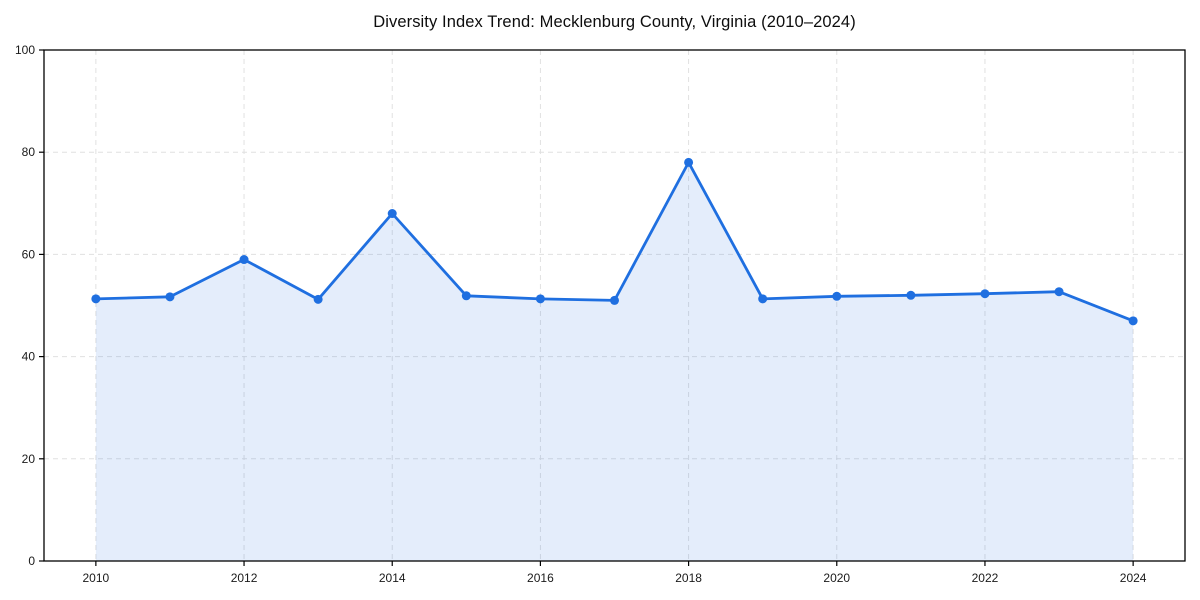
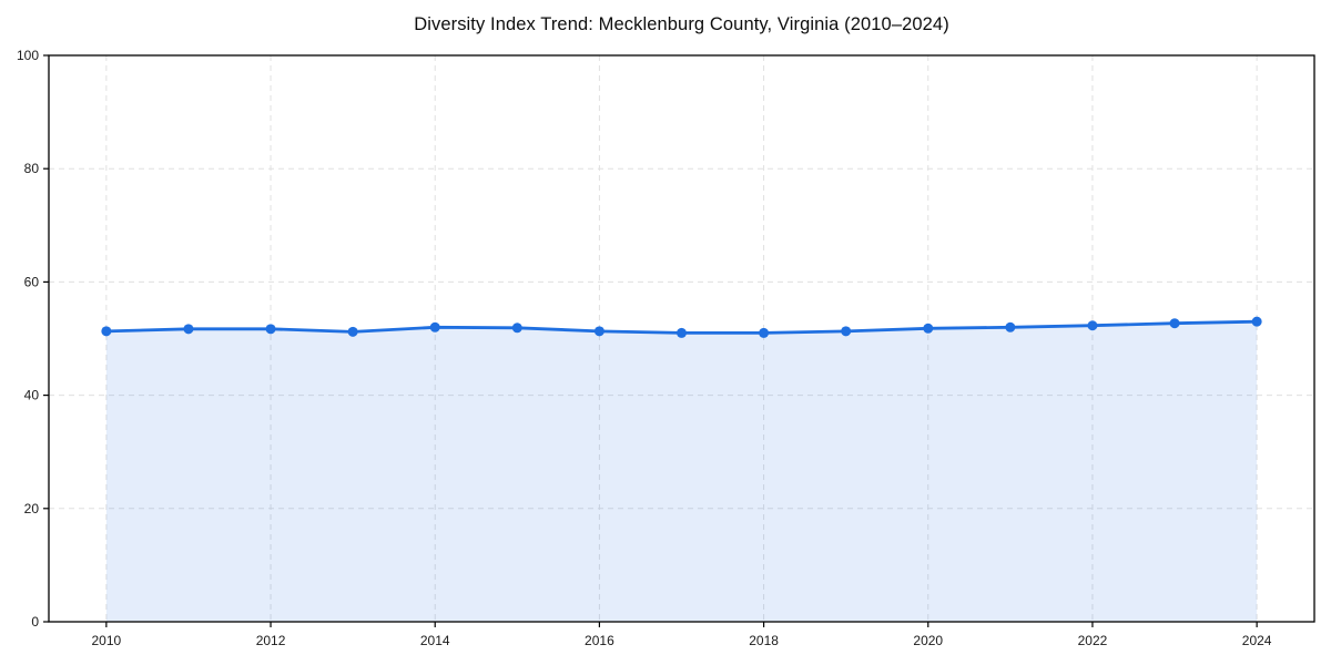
2012: 59 -> 52
2014: 68 -> 52
2018: 78 -> 51
2024: 47 -> 53
